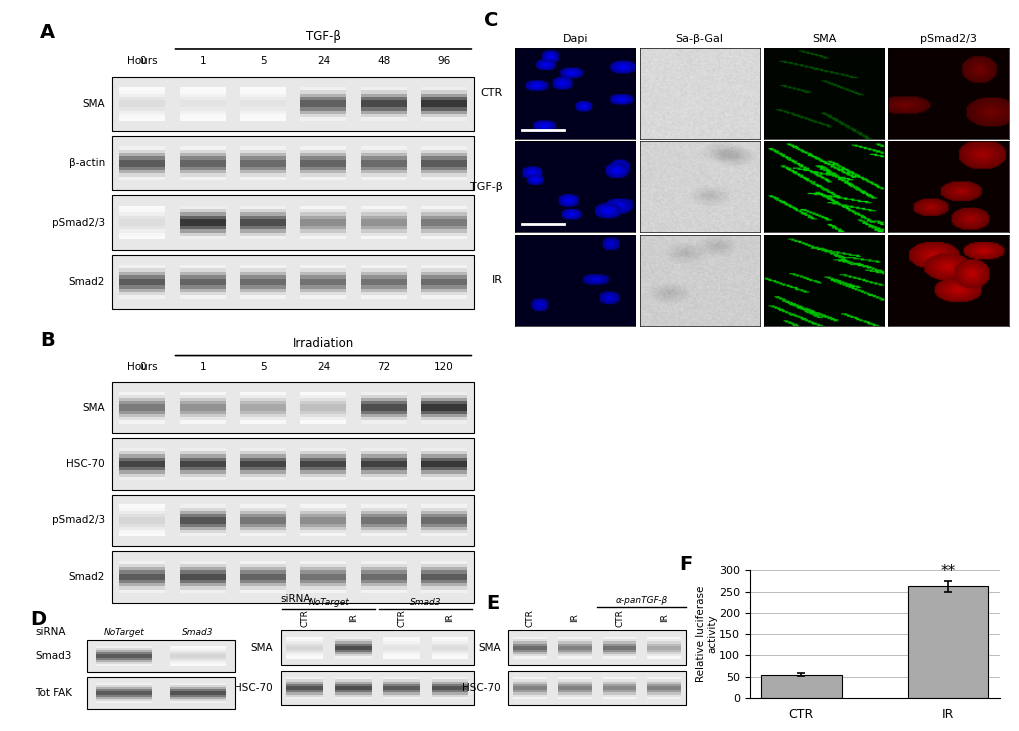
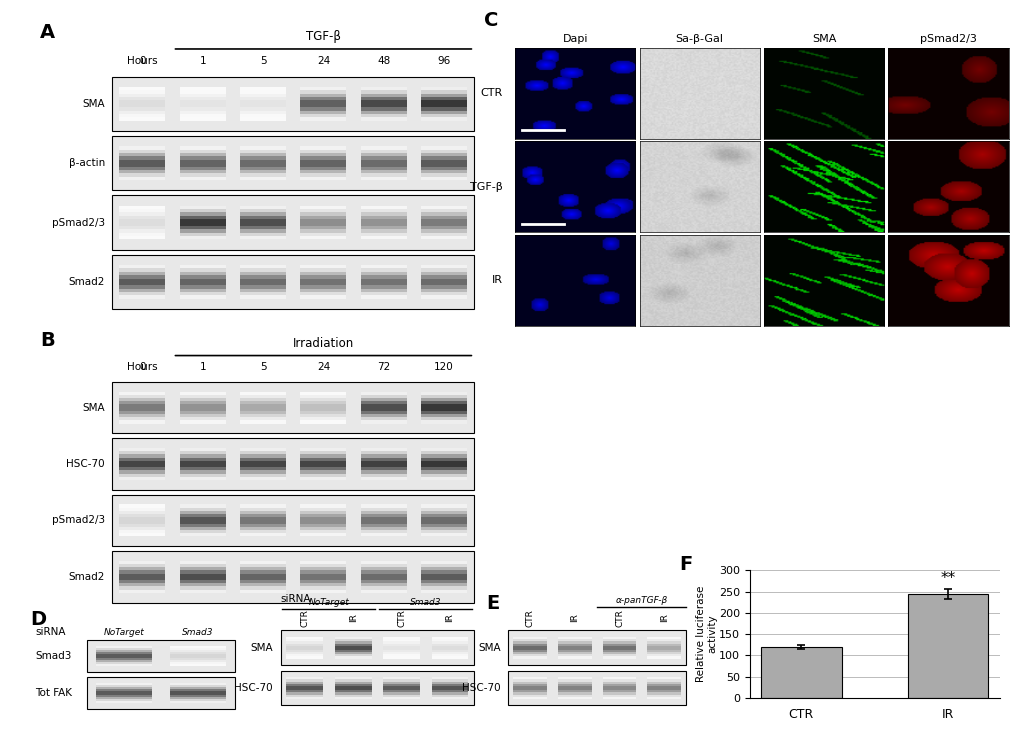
CTR: 55 -> 120
IR: 262 -> 245
